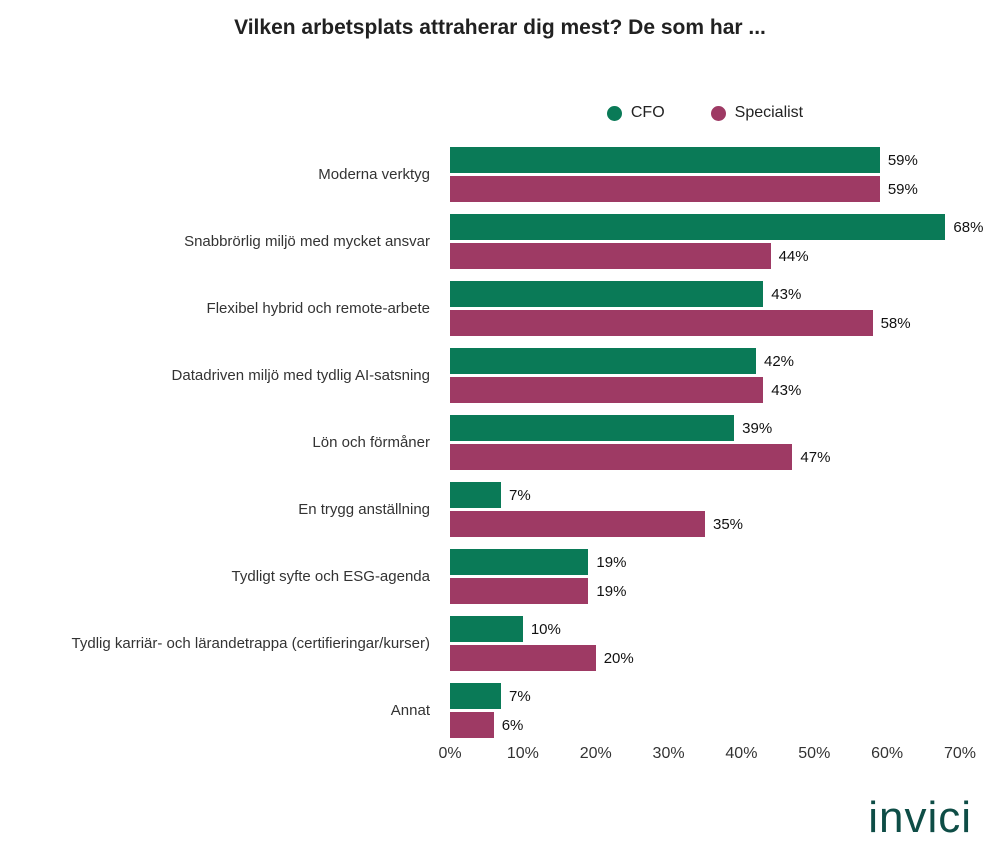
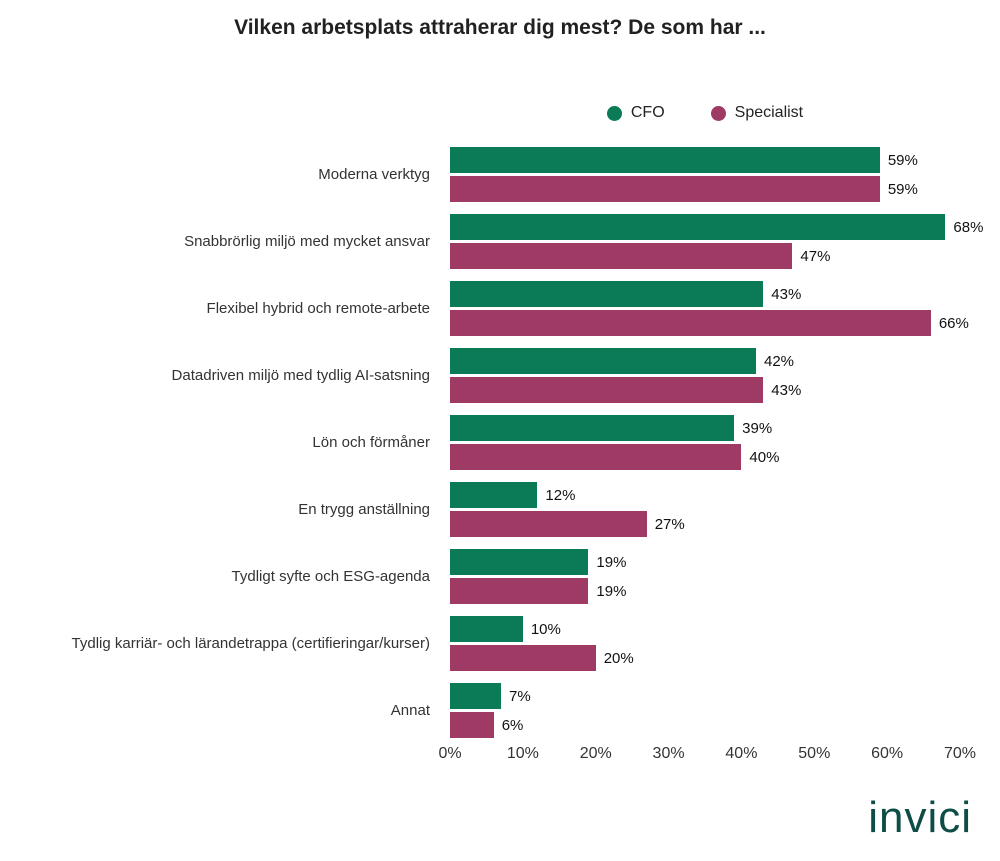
Specialist/Snabbrörlig miljö med mycket ansvar: 44% -> 47%
Specialist/Flexibel hybrid och remote-arbete: 58% -> 66%
Specialist/Lön och förmåner: 47% -> 40%
CFO/En trygg anställning: 7% -> 12%
Specialist/En trygg anställning: 35% -> 27%
